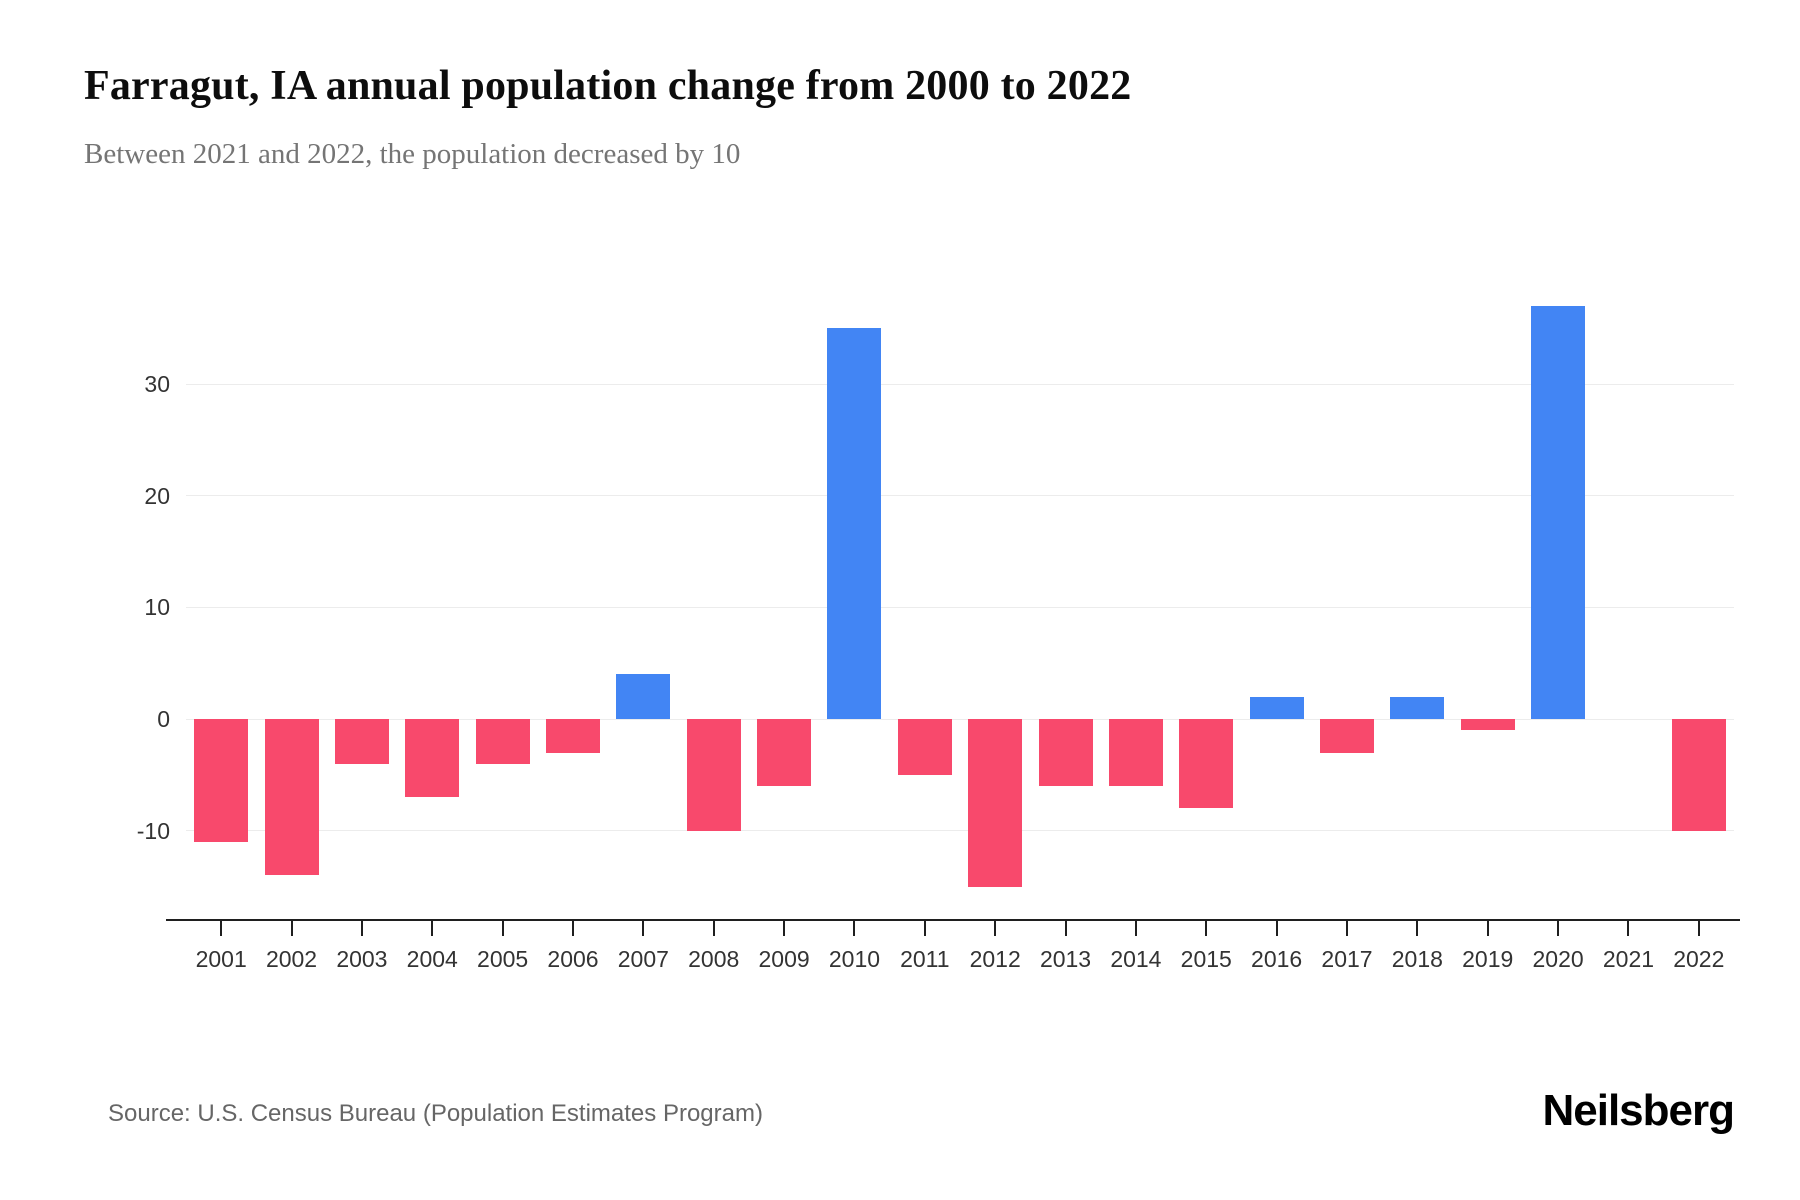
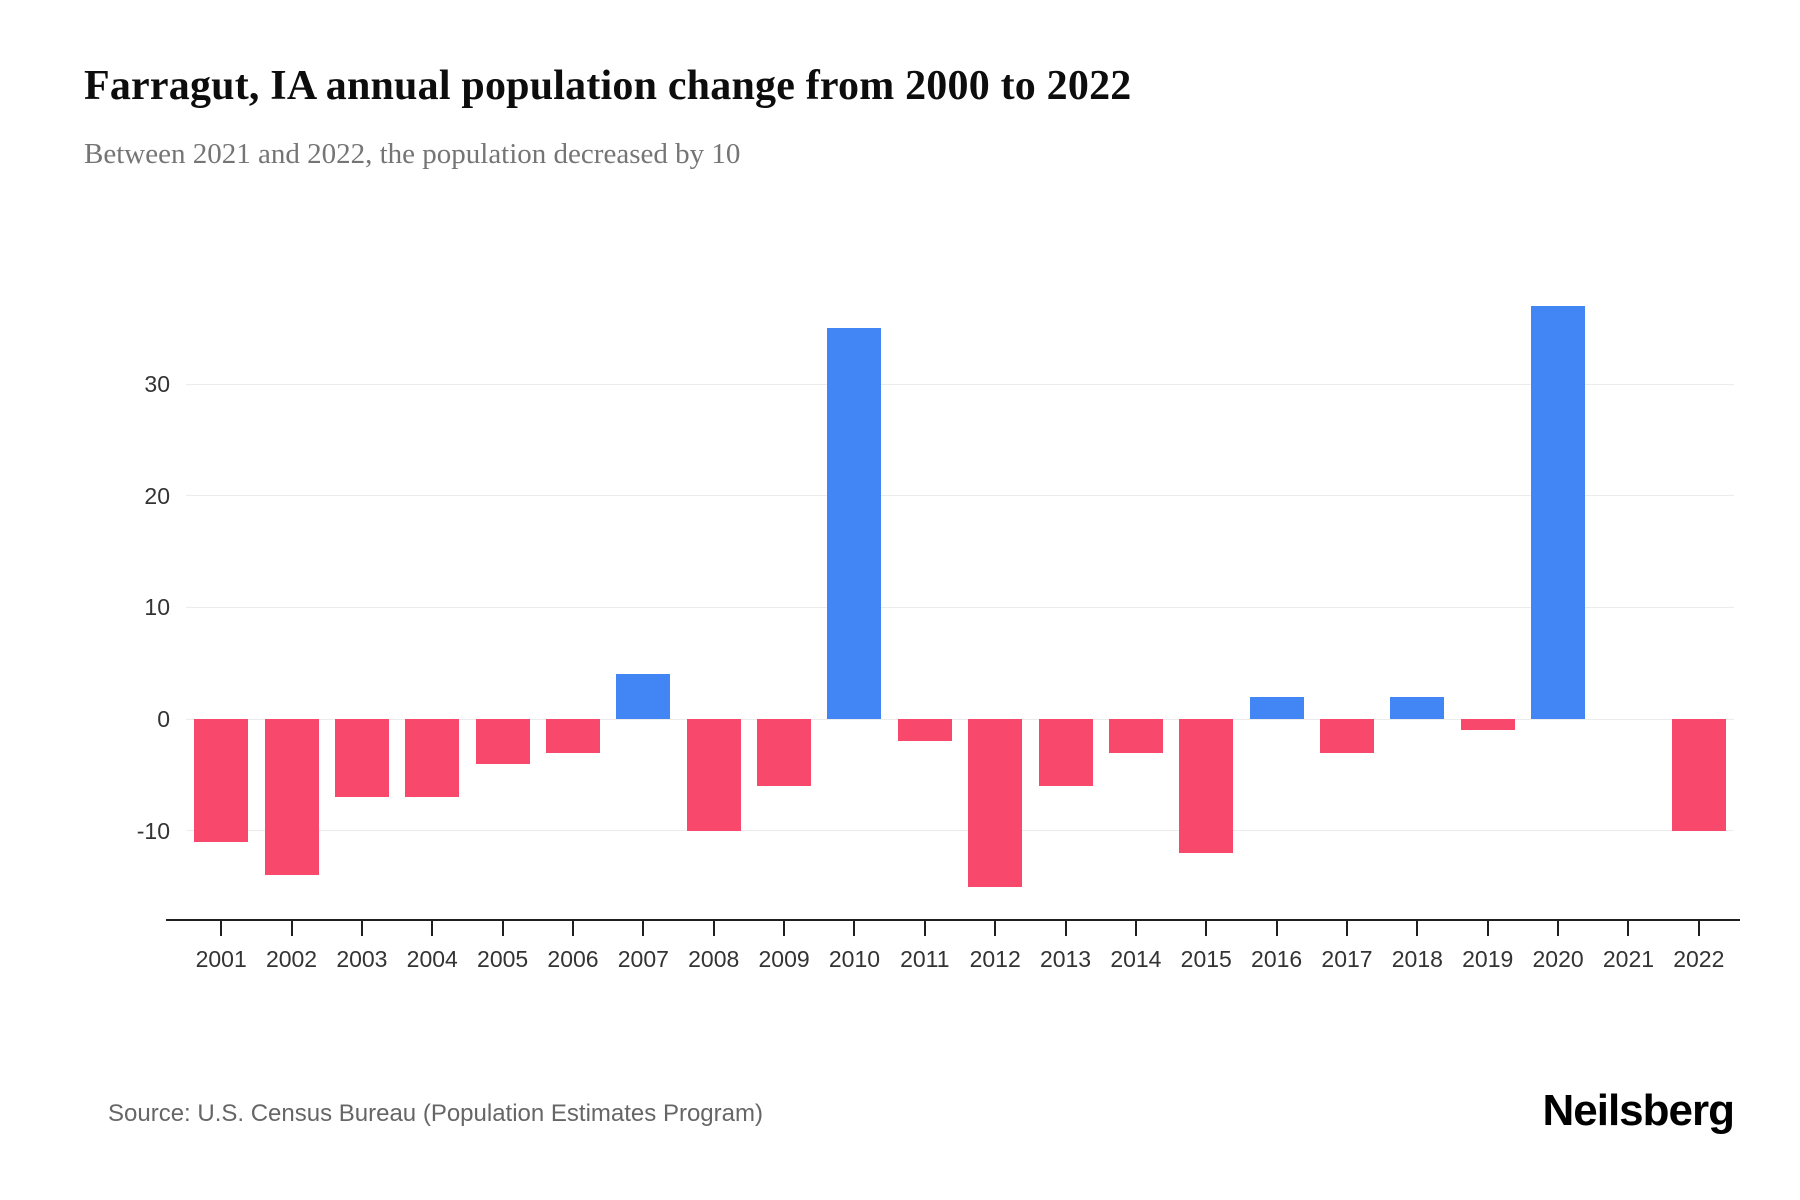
2003: -4 -> -7
2011: -5 -> -2
2014: -6 -> -3
2015: -8 -> -12
